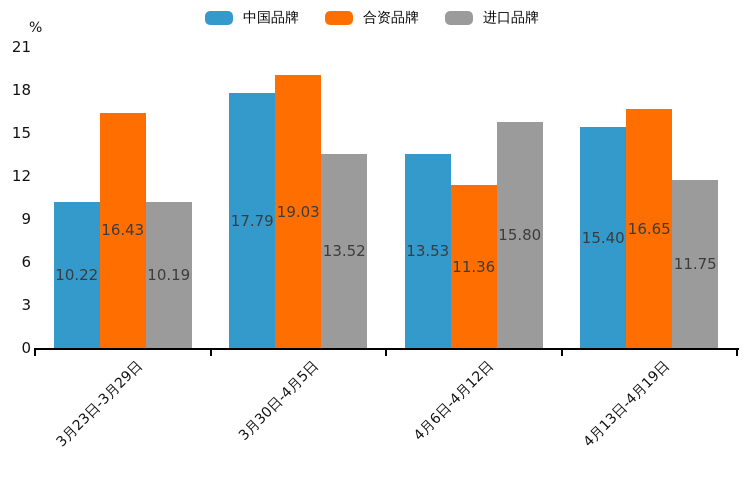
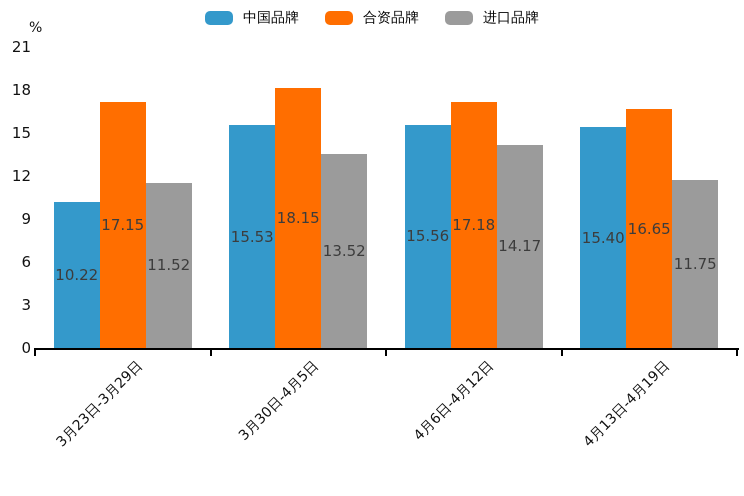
合资品牌/3月23日-3月29日: 16.43 -> 17.15
进口品牌/3月23日-3月29日: 10.19 -> 11.52
中国品牌/3月30日-4月5日: 17.79 -> 15.53
合资品牌/3月30日-4月5日: 19.03 -> 18.15
中国品牌/4月6日-4月12日: 13.53 -> 15.56
合资品牌/4月6日-4月12日: 11.36 -> 17.18
进口品牌/4月6日-4月12日: 15.80 -> 14.17
